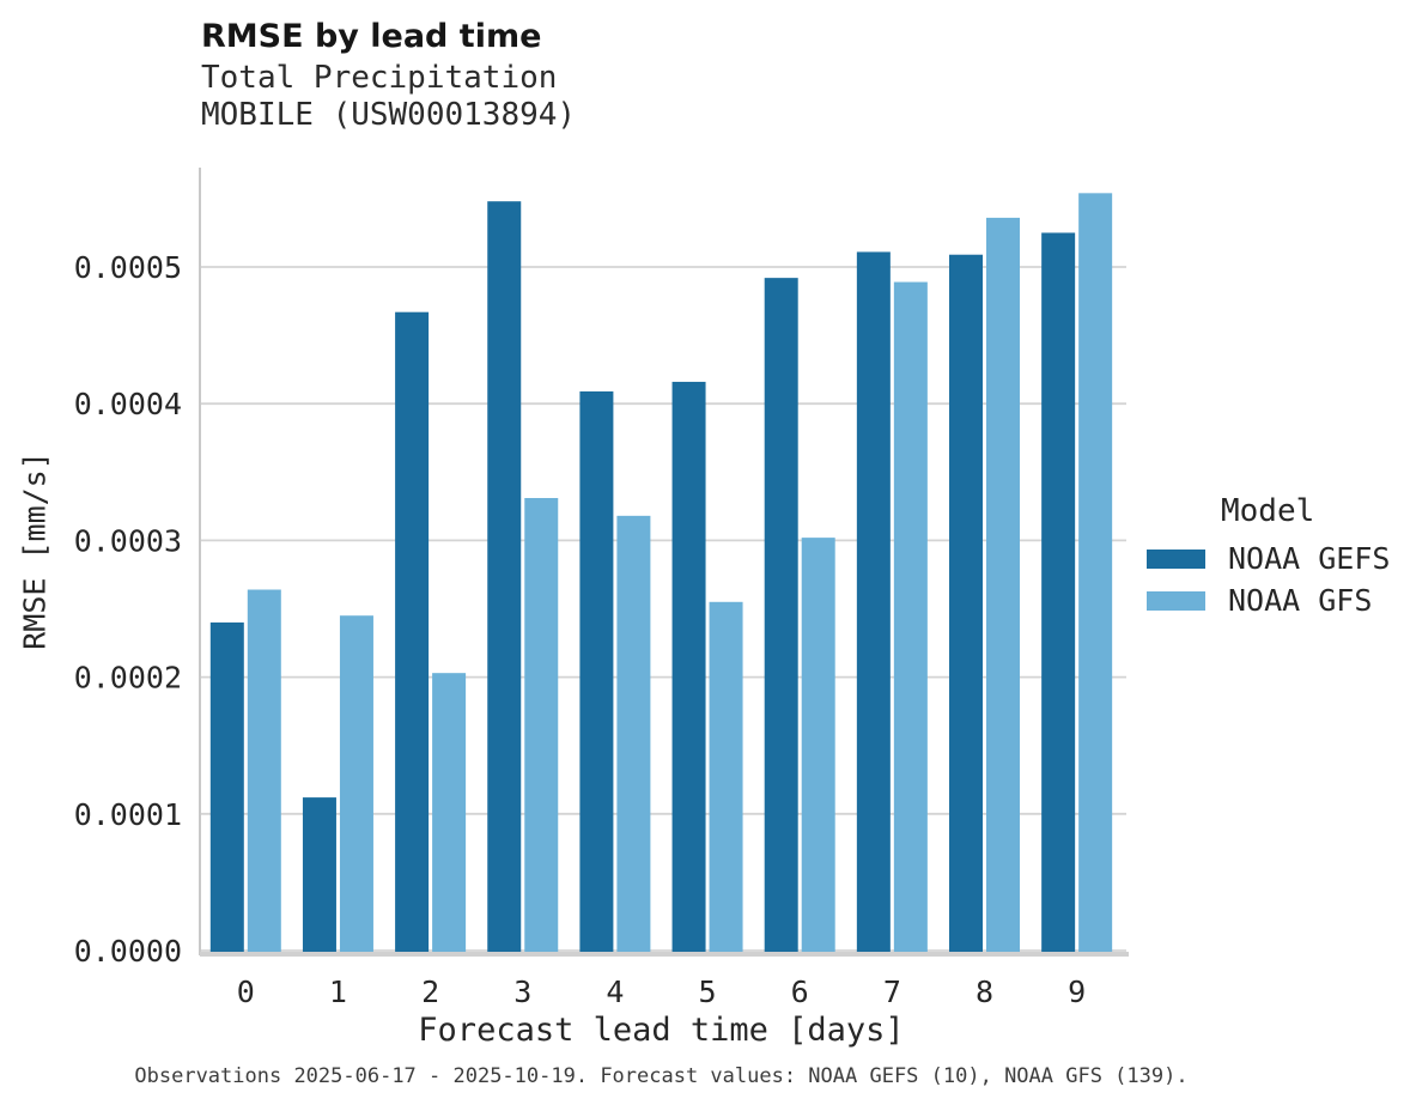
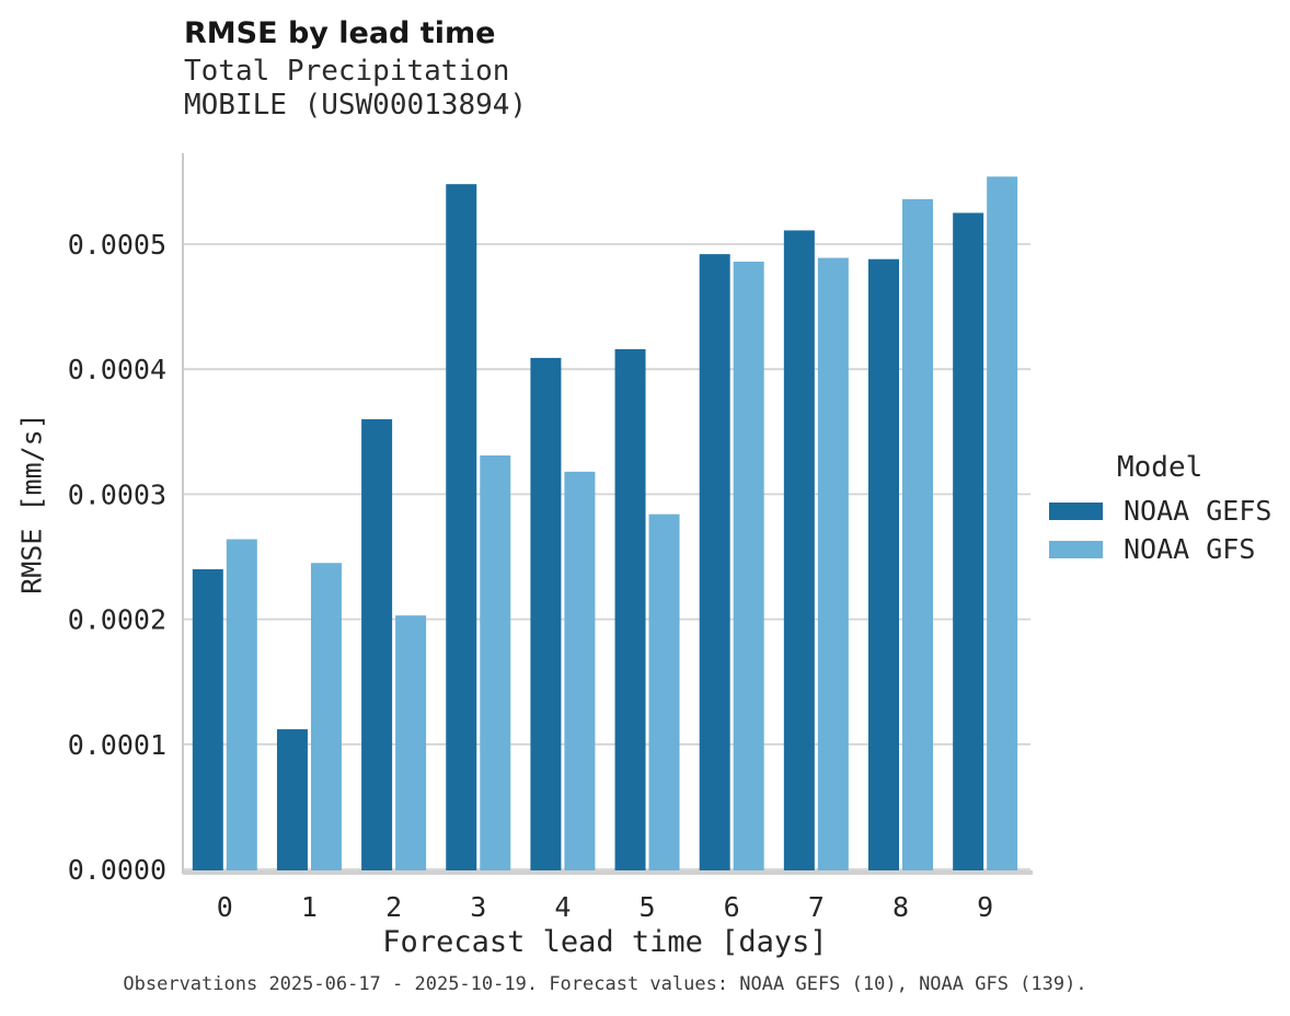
NOAA GEFS/2: 0.000467 -> 0.000360
NOAA GFS/5: 0.000255 -> 0.000284
NOAA GFS/6: 0.000302 -> 0.000486
NOAA GEFS/8: 0.000509 -> 0.000488
